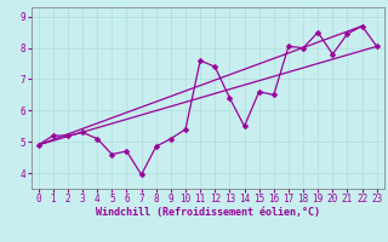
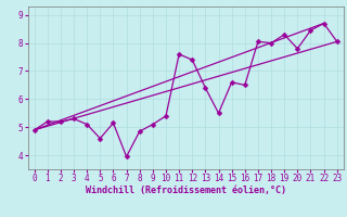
6: 4.70 -> 5.15
19: 8.50 -> 8.30
